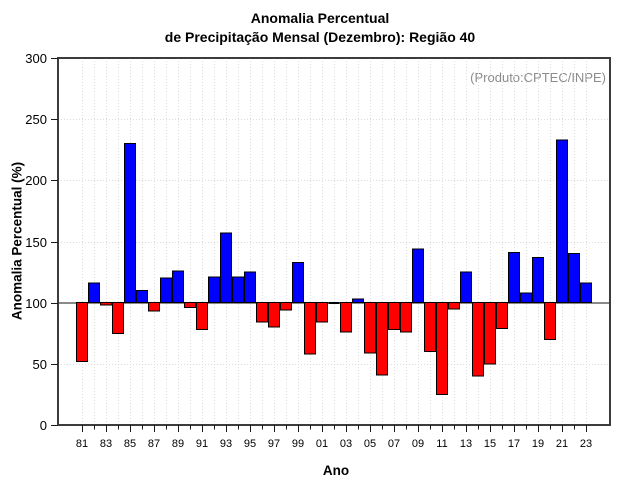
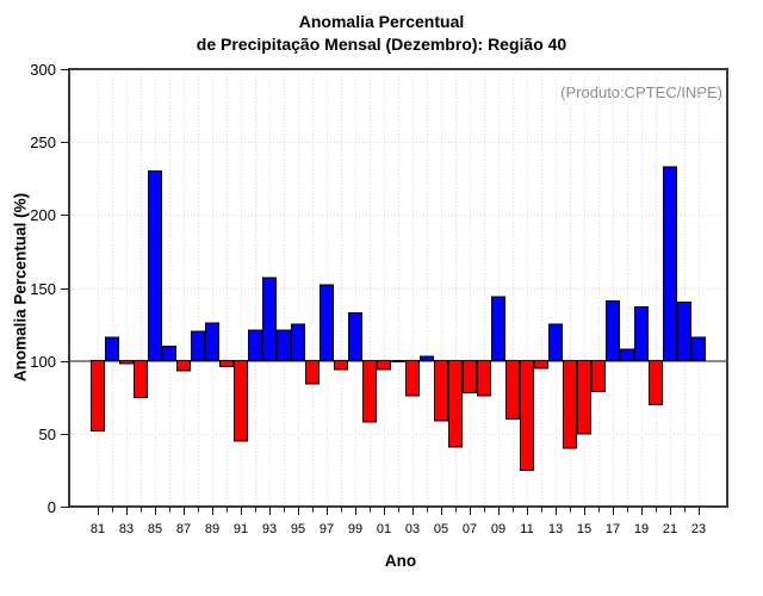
91: 78 -> 45
97: 80 -> 152
01: 84 -> 94
